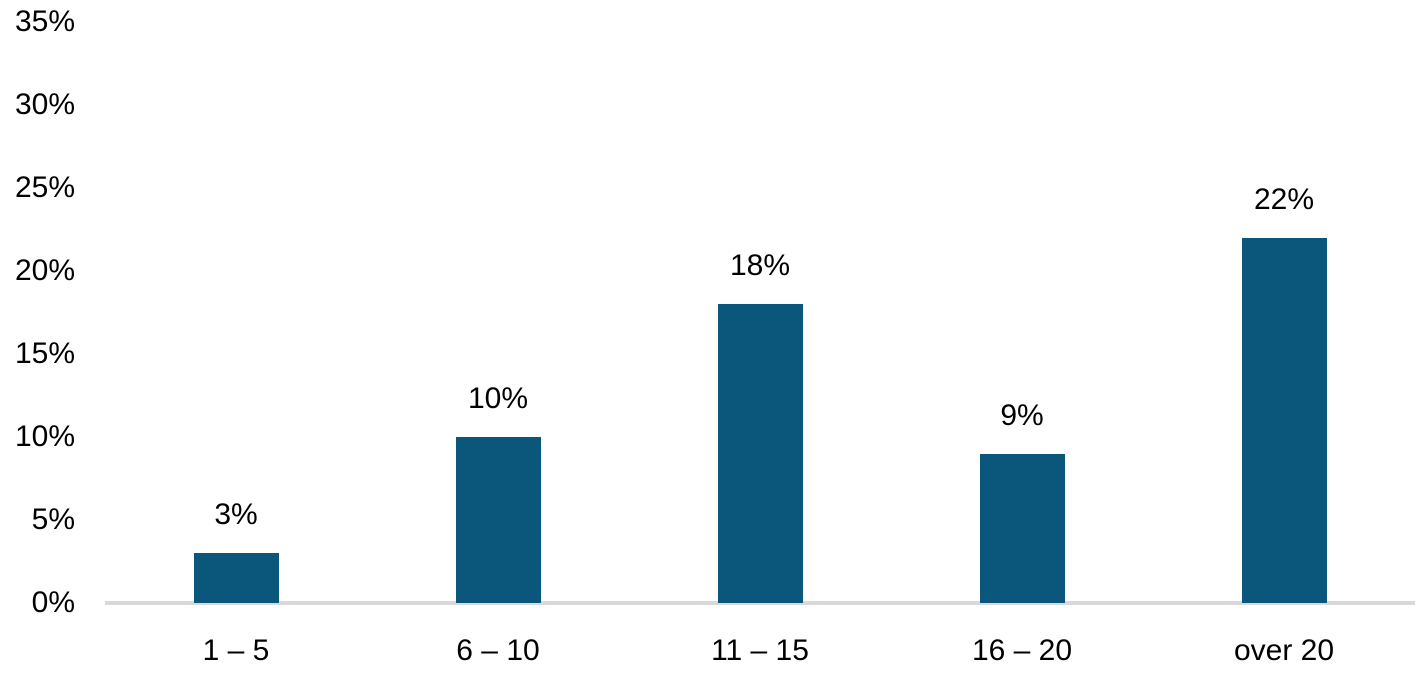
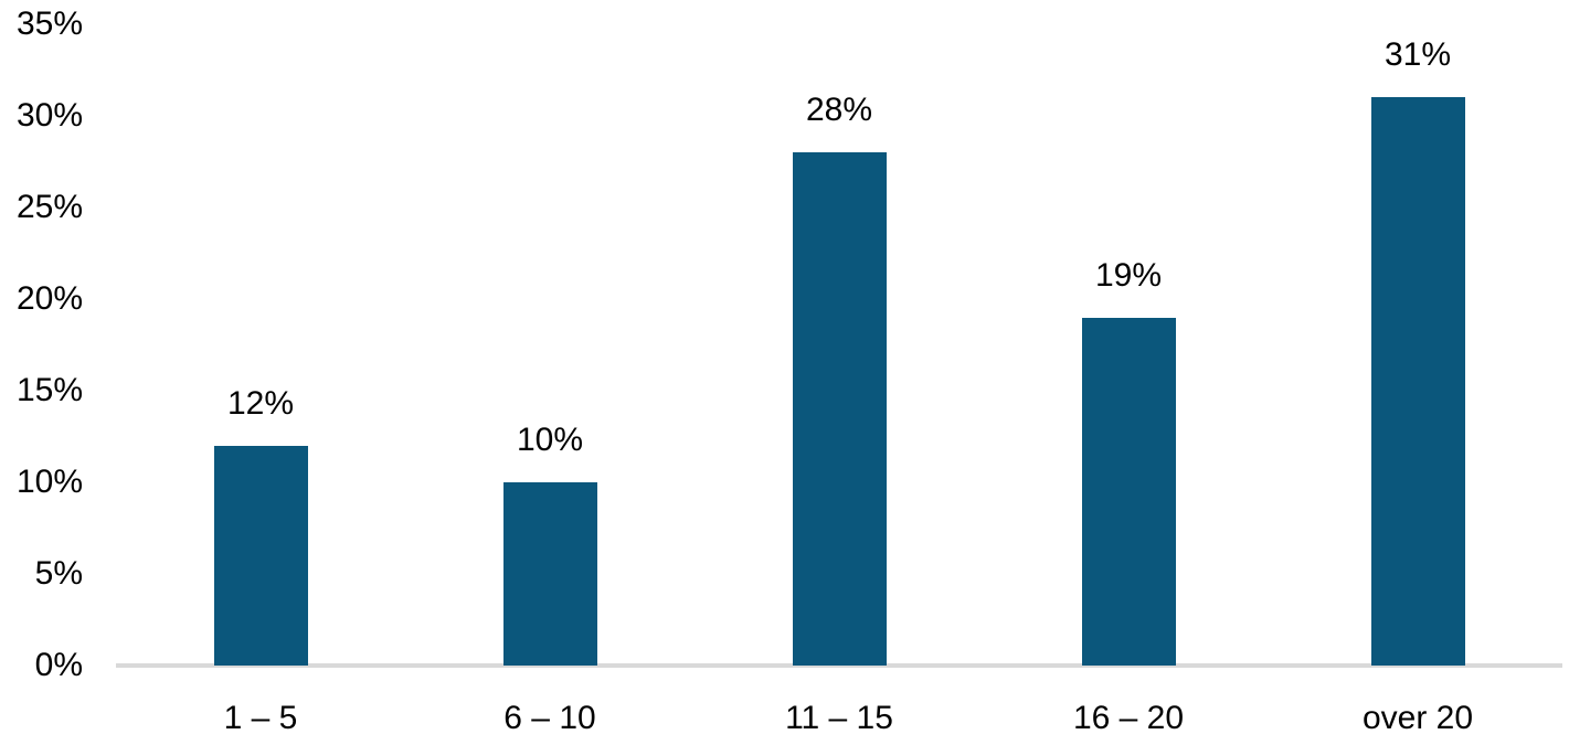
1 – 5: 3% -> 12%
11 – 15: 18% -> 28%
16 – 20: 9% -> 19%
over 20: 22% -> 31%
